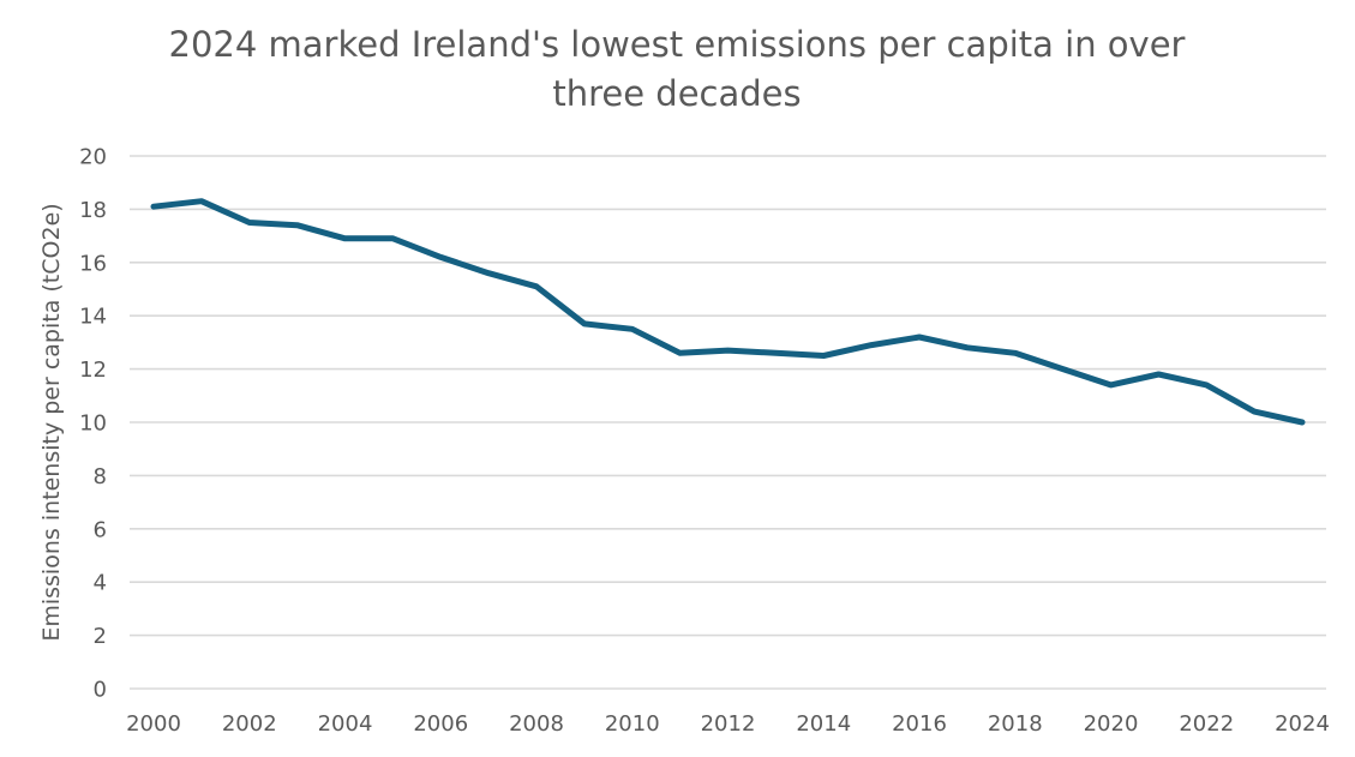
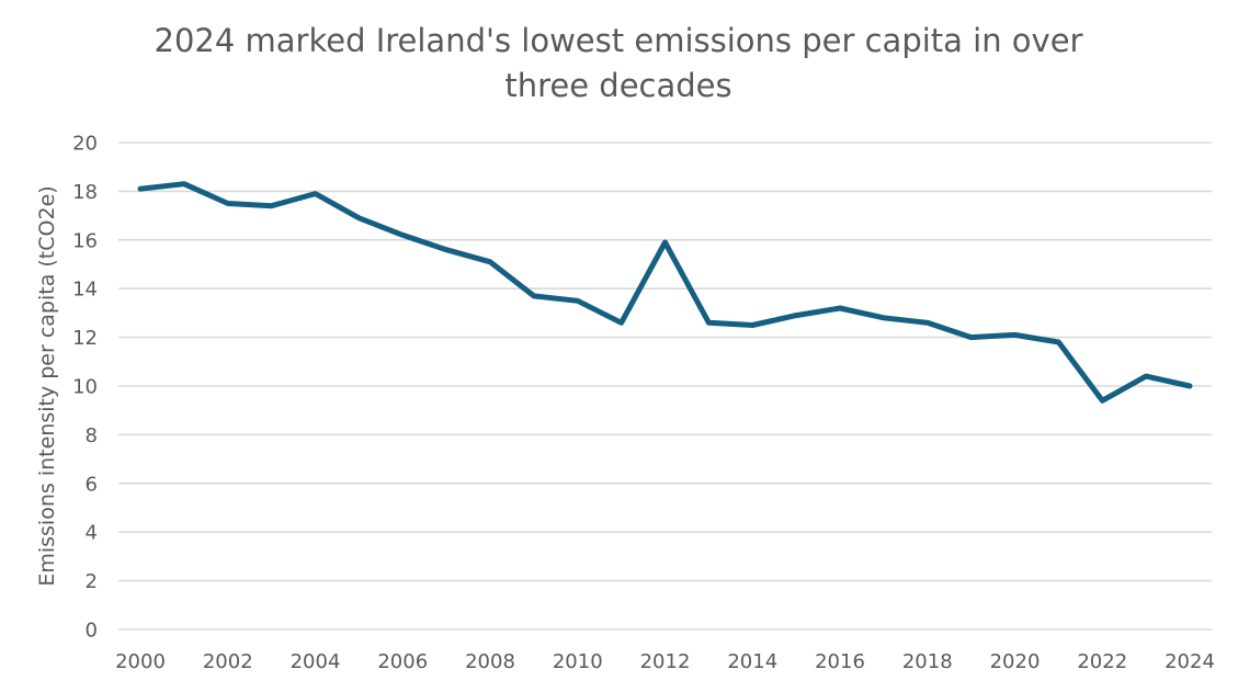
2004: 16.9 -> 17.9
2012: 12.7 -> 15.9
2020: 11.4 -> 12.1
2022: 11.4 -> 9.4
